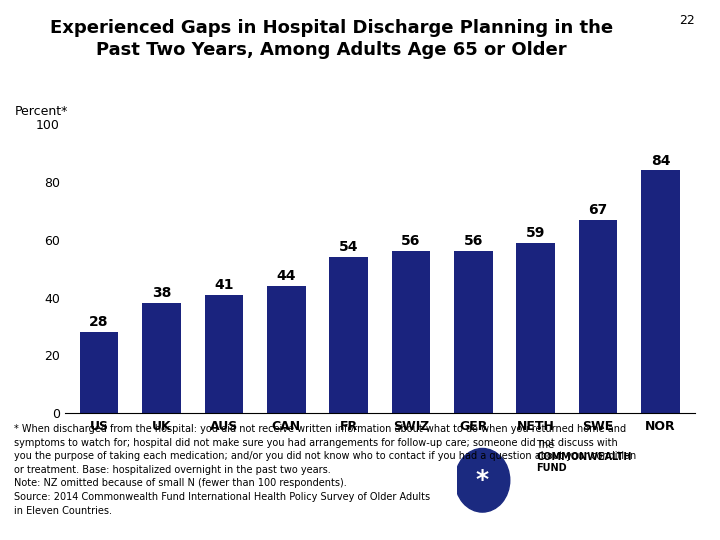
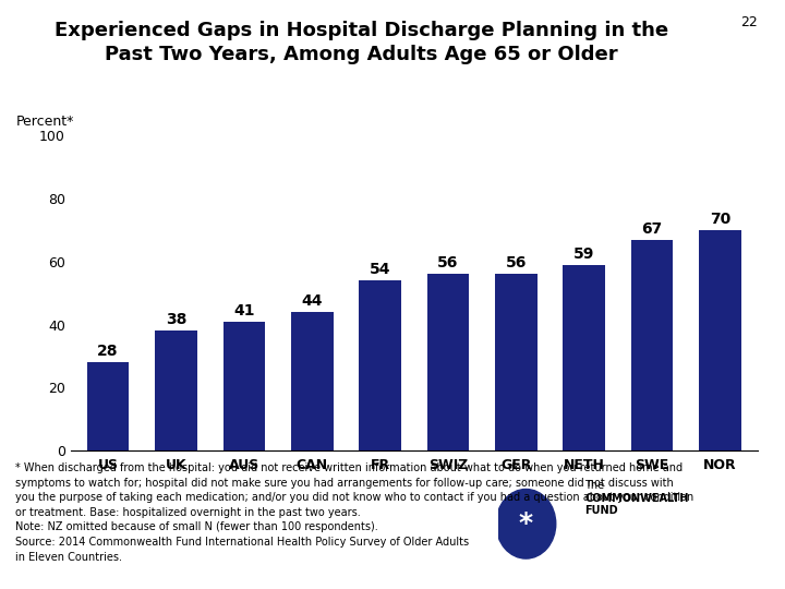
NOR: 84 -> 70
